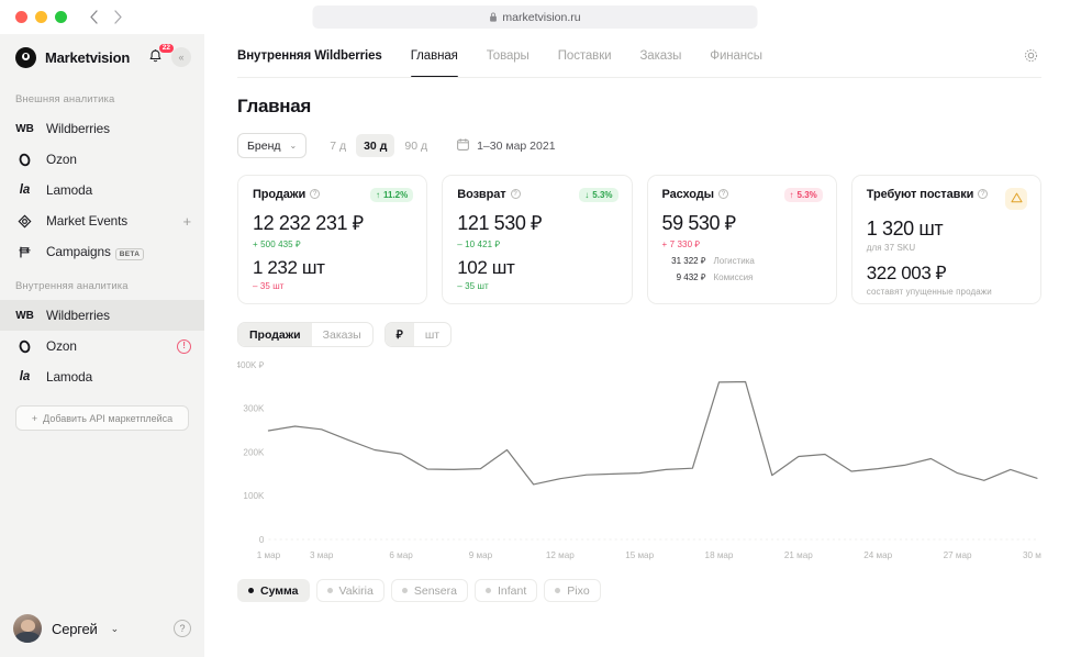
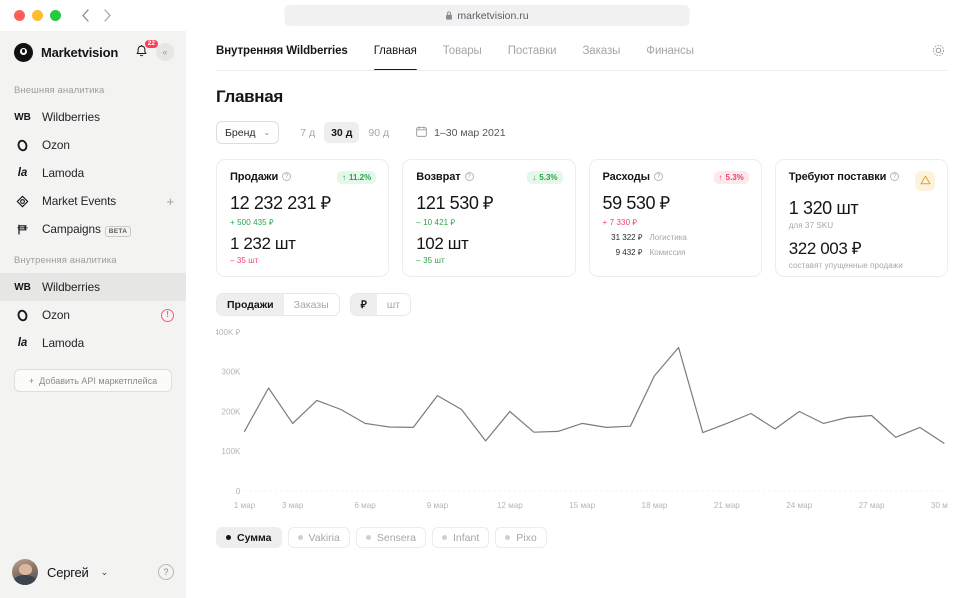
1 мар: 250K -> 150K
3 мар: 250K -> 170K
6 мар: 200K -> 170K
9 мар: 160K -> 240K
12 мар: 140K -> 200K
15 мар: 150K -> 170K
18 мар: 360K -> 290K
21 мар: 190K -> 170K
24 мар: 160K -> 200K
27 мар: 150K -> 190K
30 мар: 140K -> 120K
